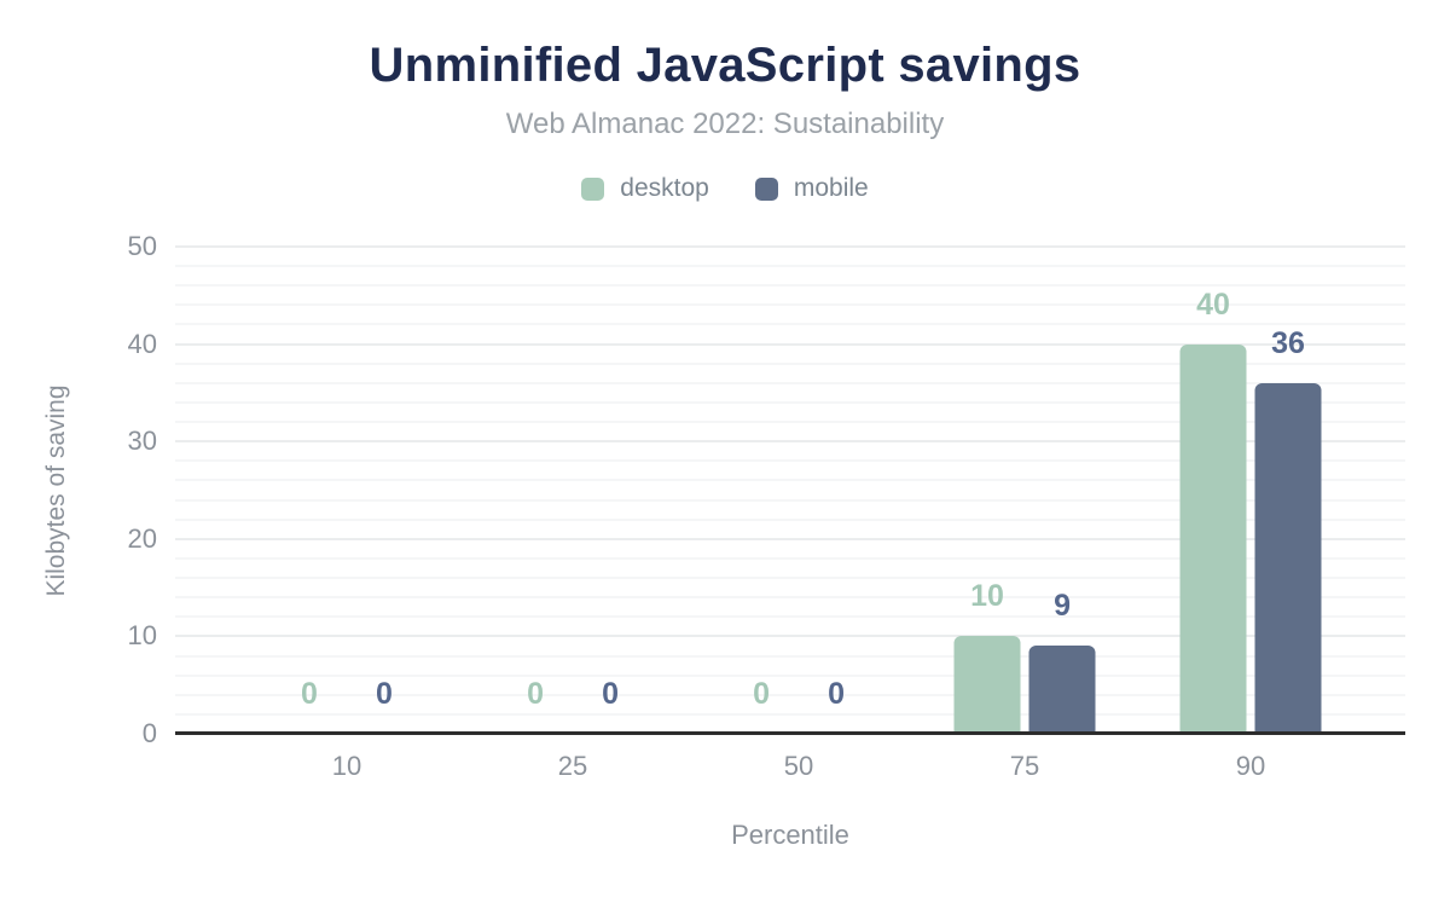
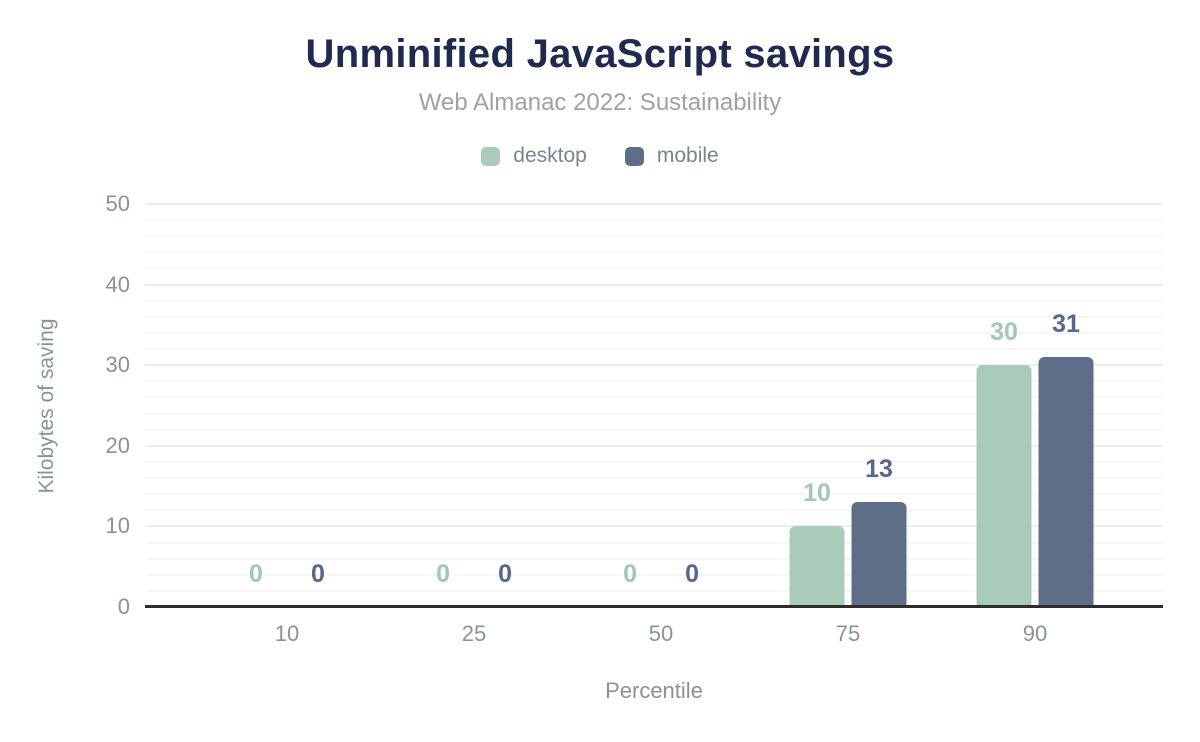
mobile/75: 9 -> 13
desktop/90: 40 -> 30
mobile/90: 36 -> 31
